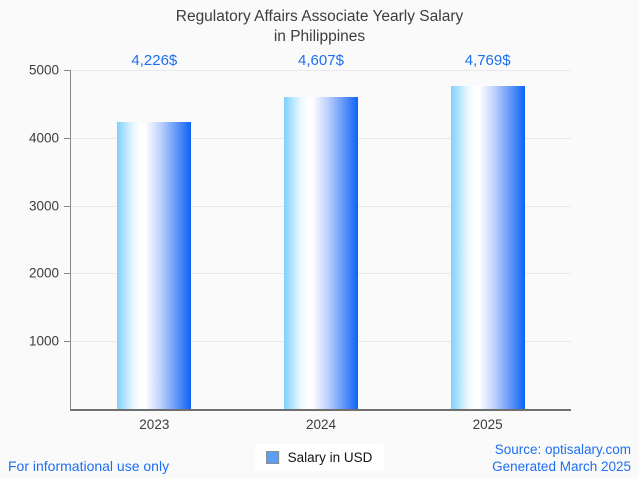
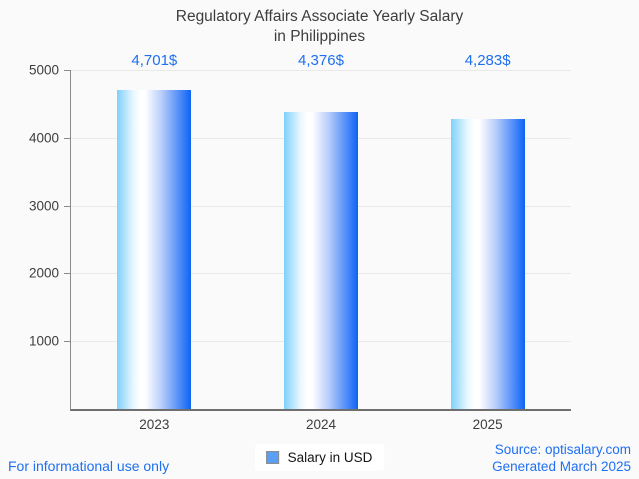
2023: 4,226 -> 4,701
2024: 4,607 -> 4,376
2025: 4,769 -> 4,283
